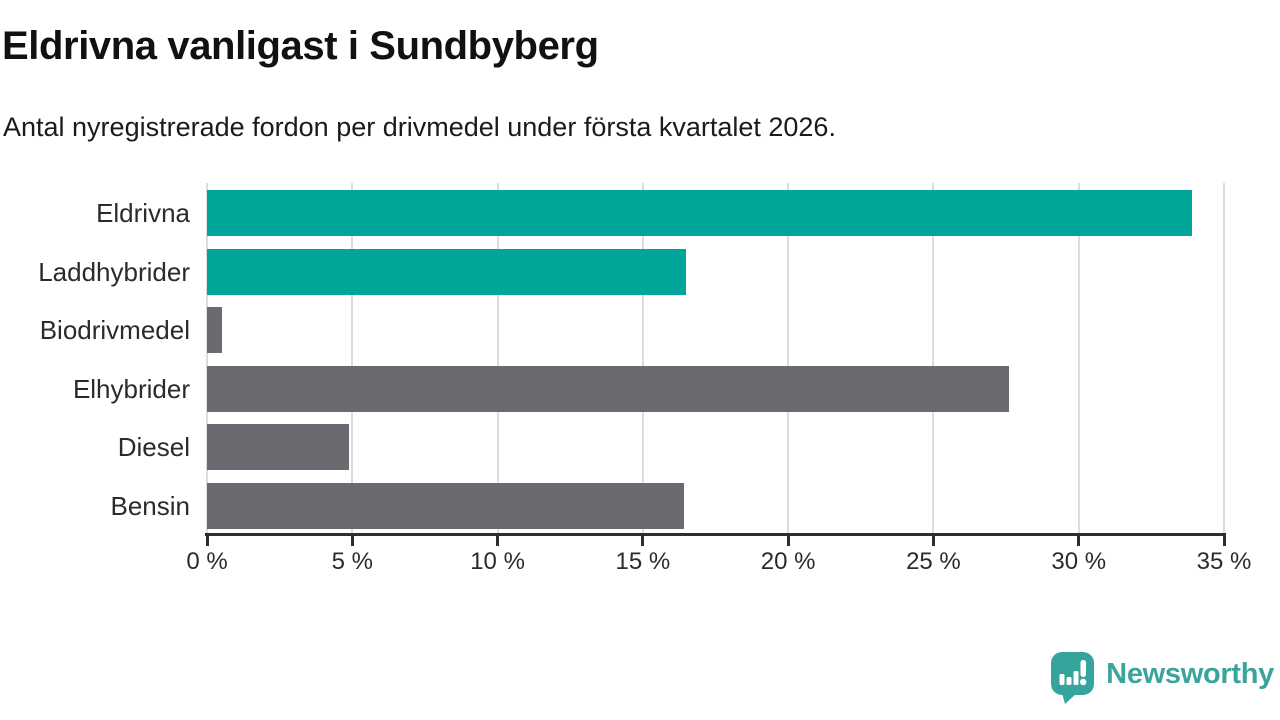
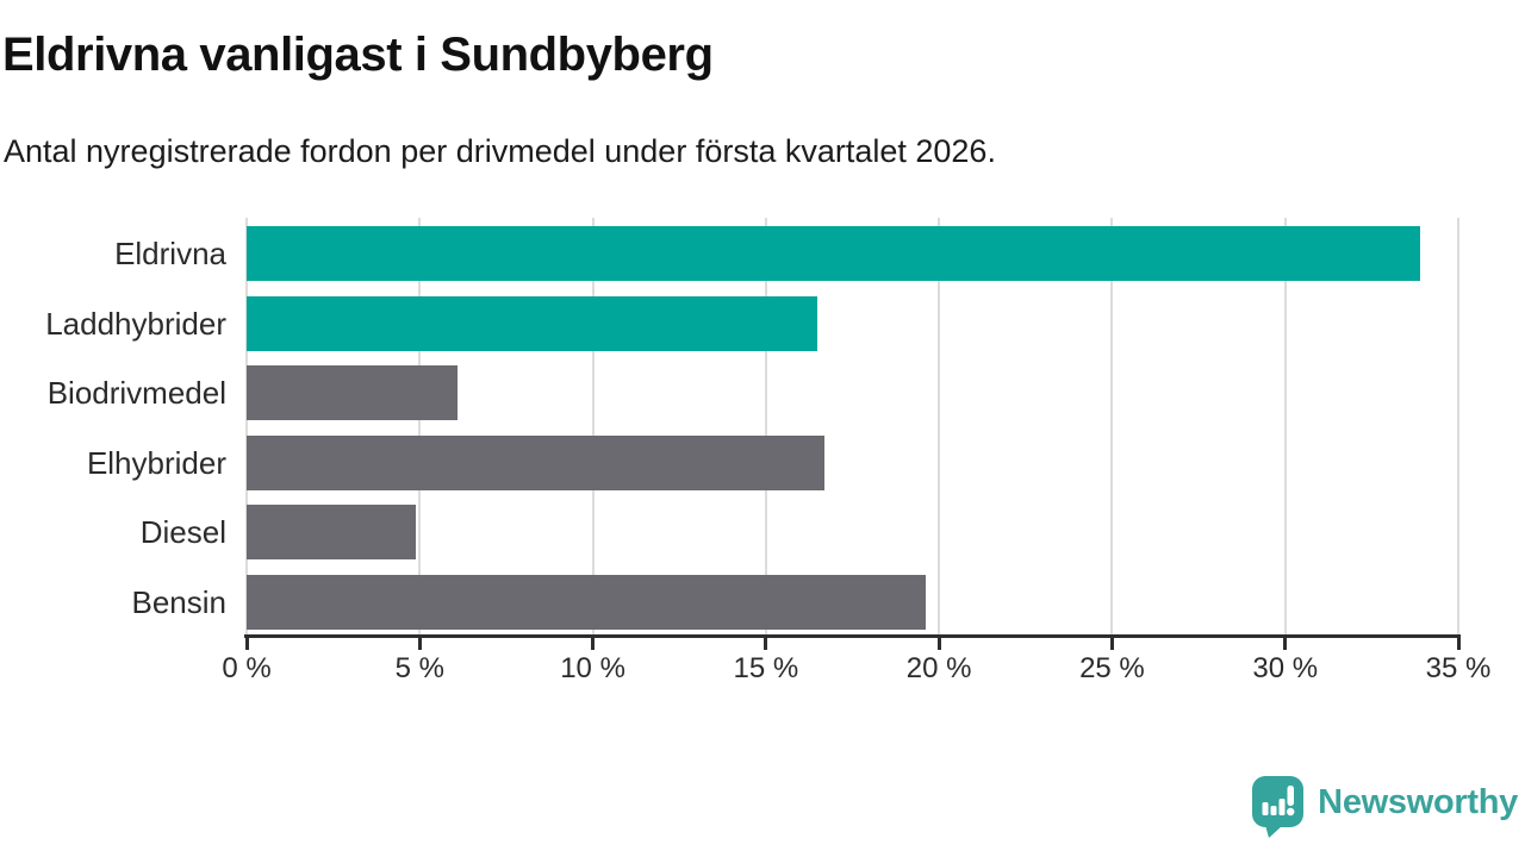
Biodrivmedel: 0.5% -> 6.1%
Elhybrider: 27.6% -> 16.7%
Bensin: 16.4% -> 19.6%
